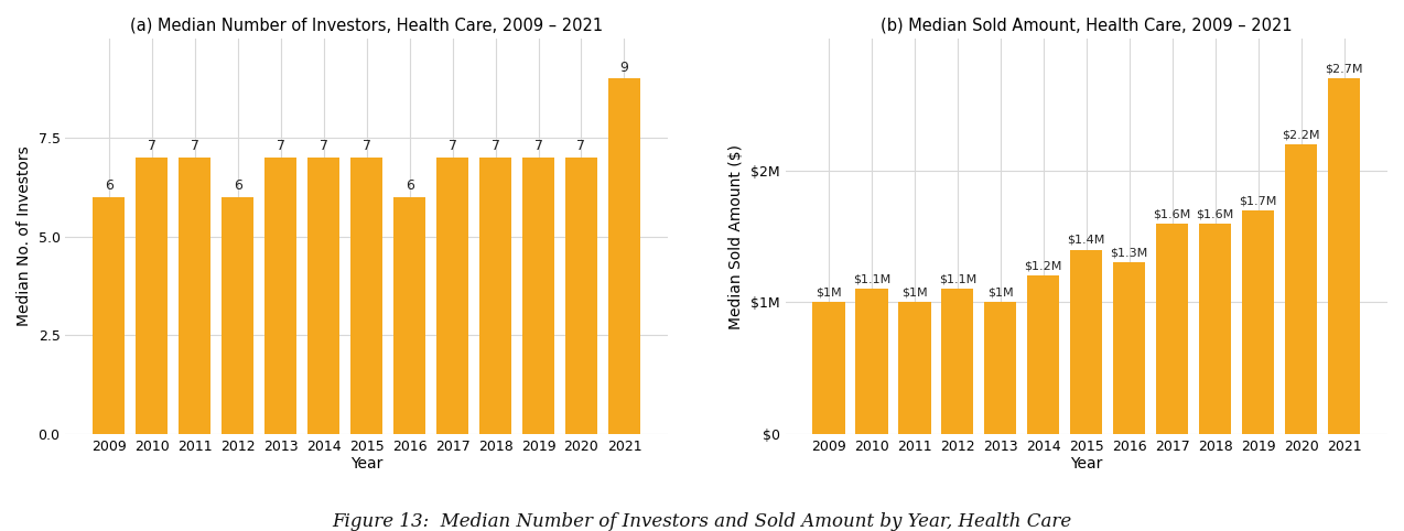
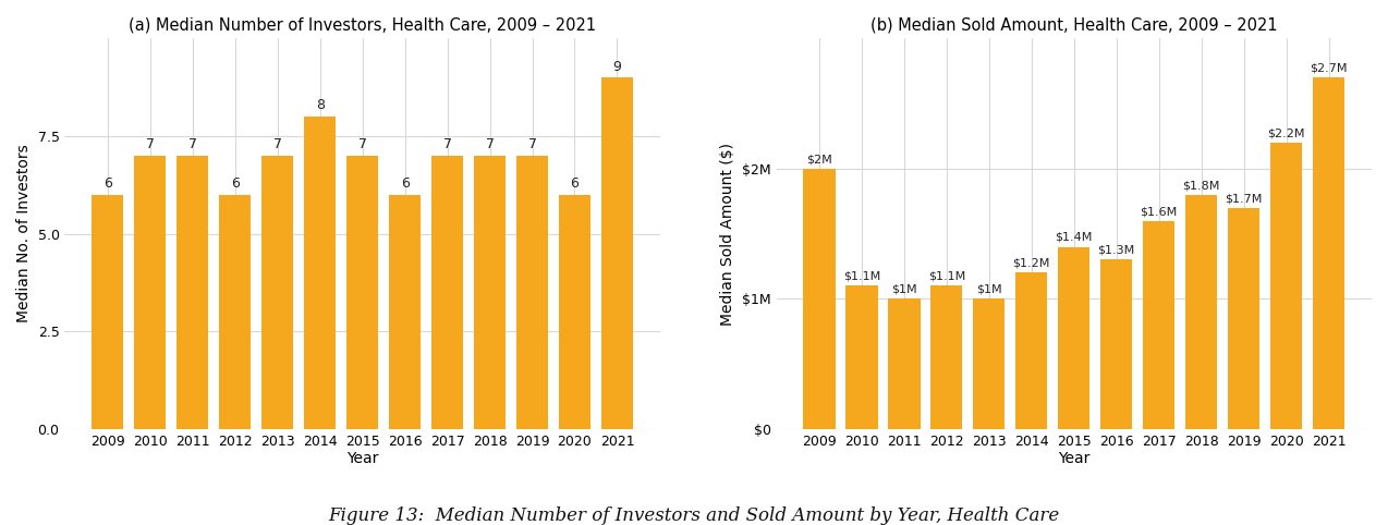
(a) Median Number of Investors, Health Care, 2009 – 2021/2014: 7 -> 8
(a) Median Number of Investors, Health Care, 2009 – 2021/2020: 7 -> 6
(b) Median Sold Amount, Health Care, 2009 – 2021/2009: $1M -> $2M
(b) Median Sold Amount, Health Care, 2009 – 2021/2018: $1.6M -> $1.8M
